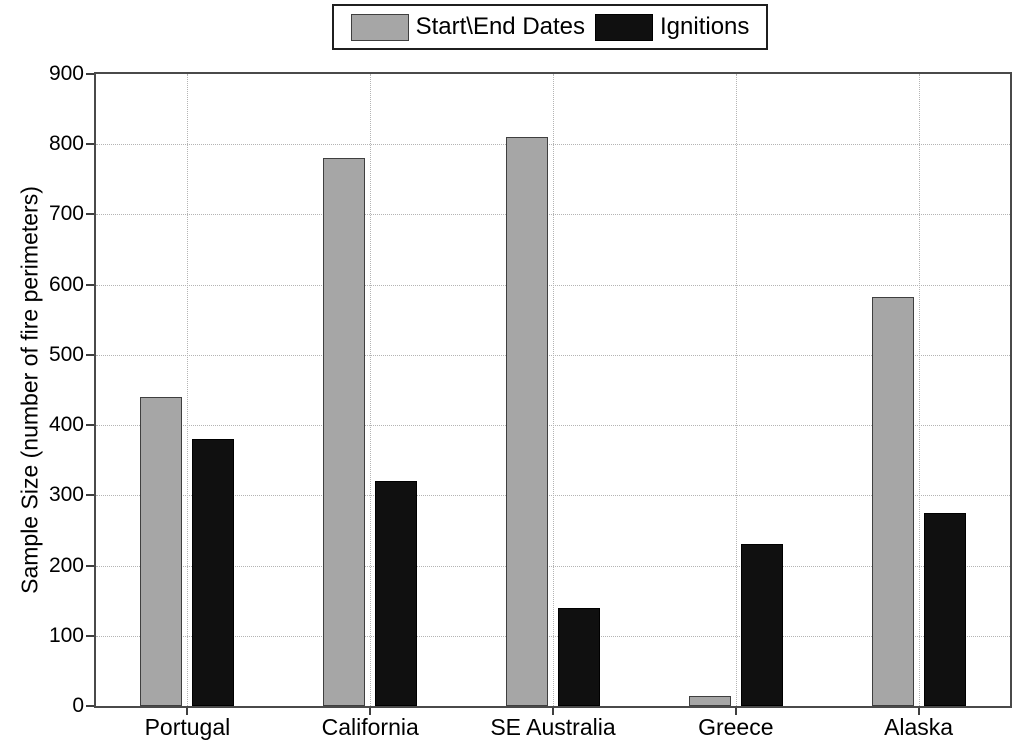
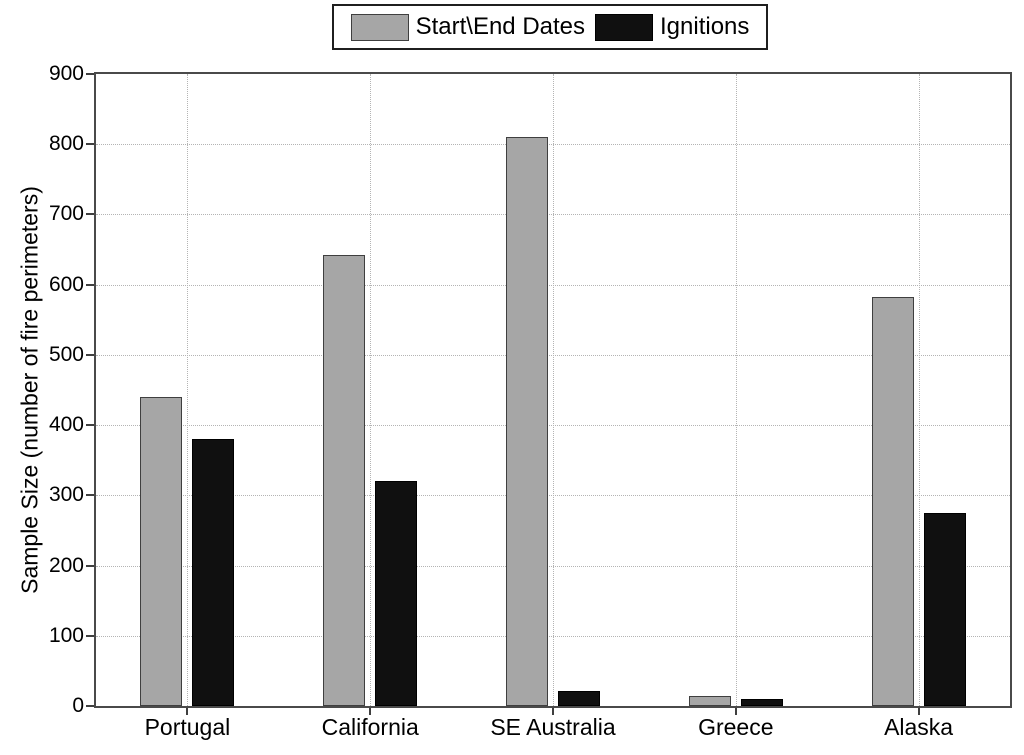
Start\End Dates/California: 780 -> 640
Ignitions/SE Australia: 140 -> 20
Ignitions/Greece: 230 -> 10
